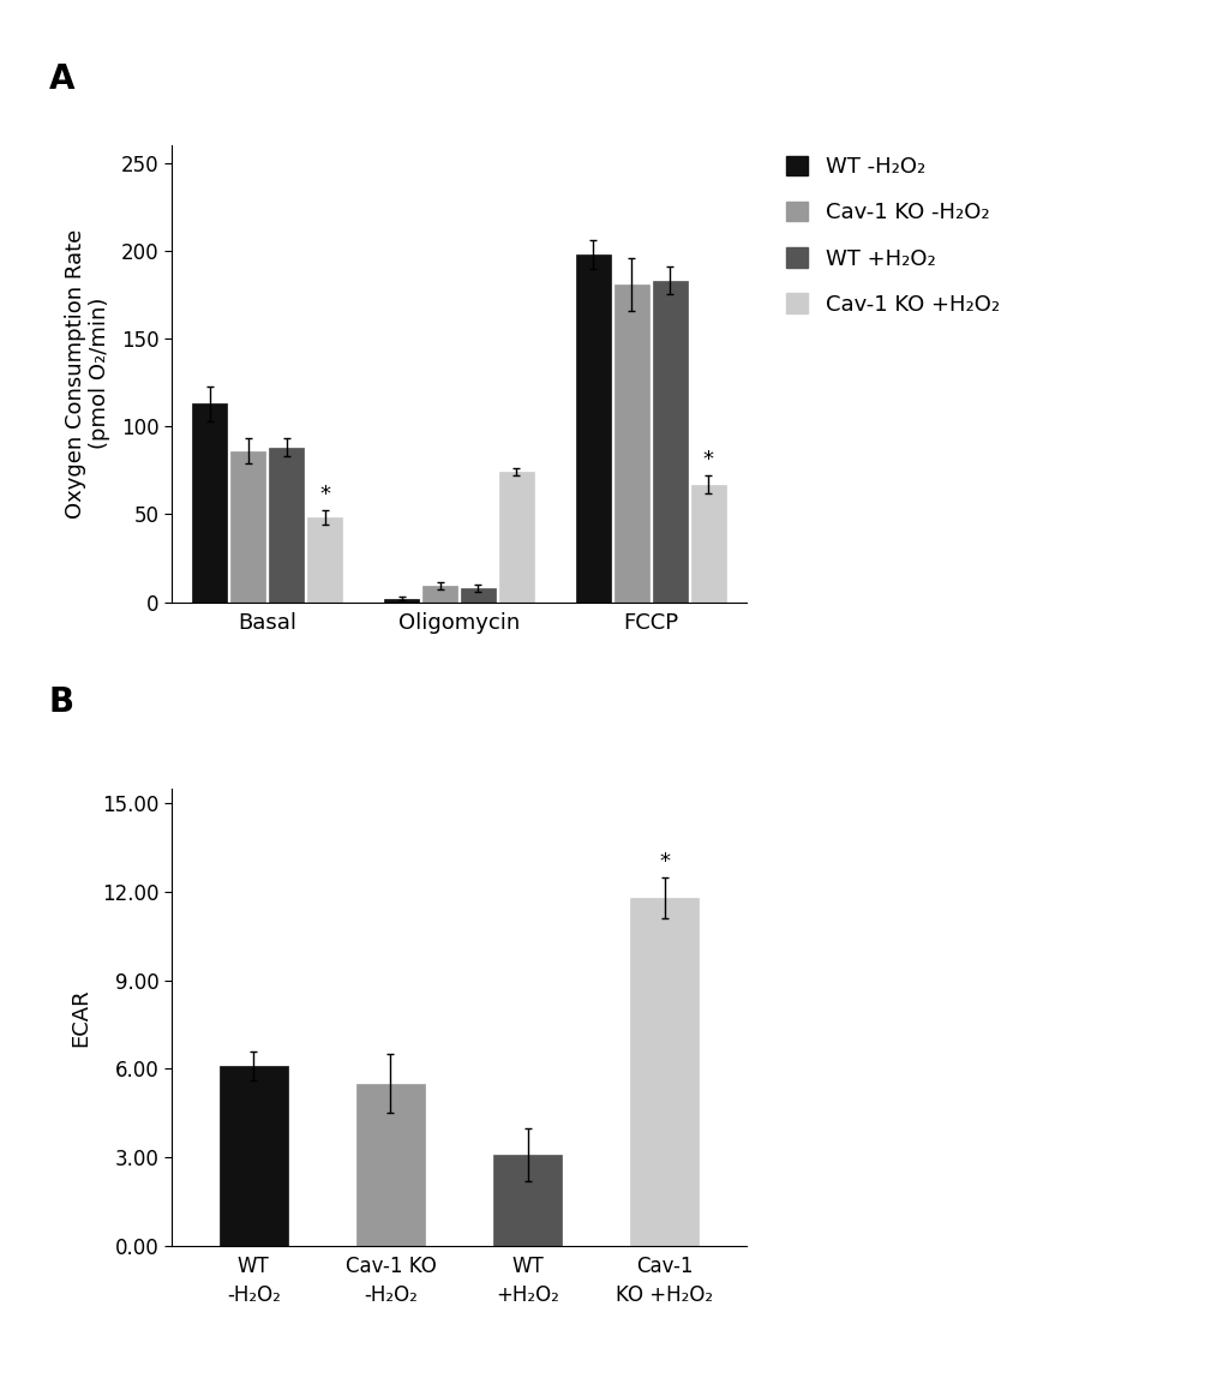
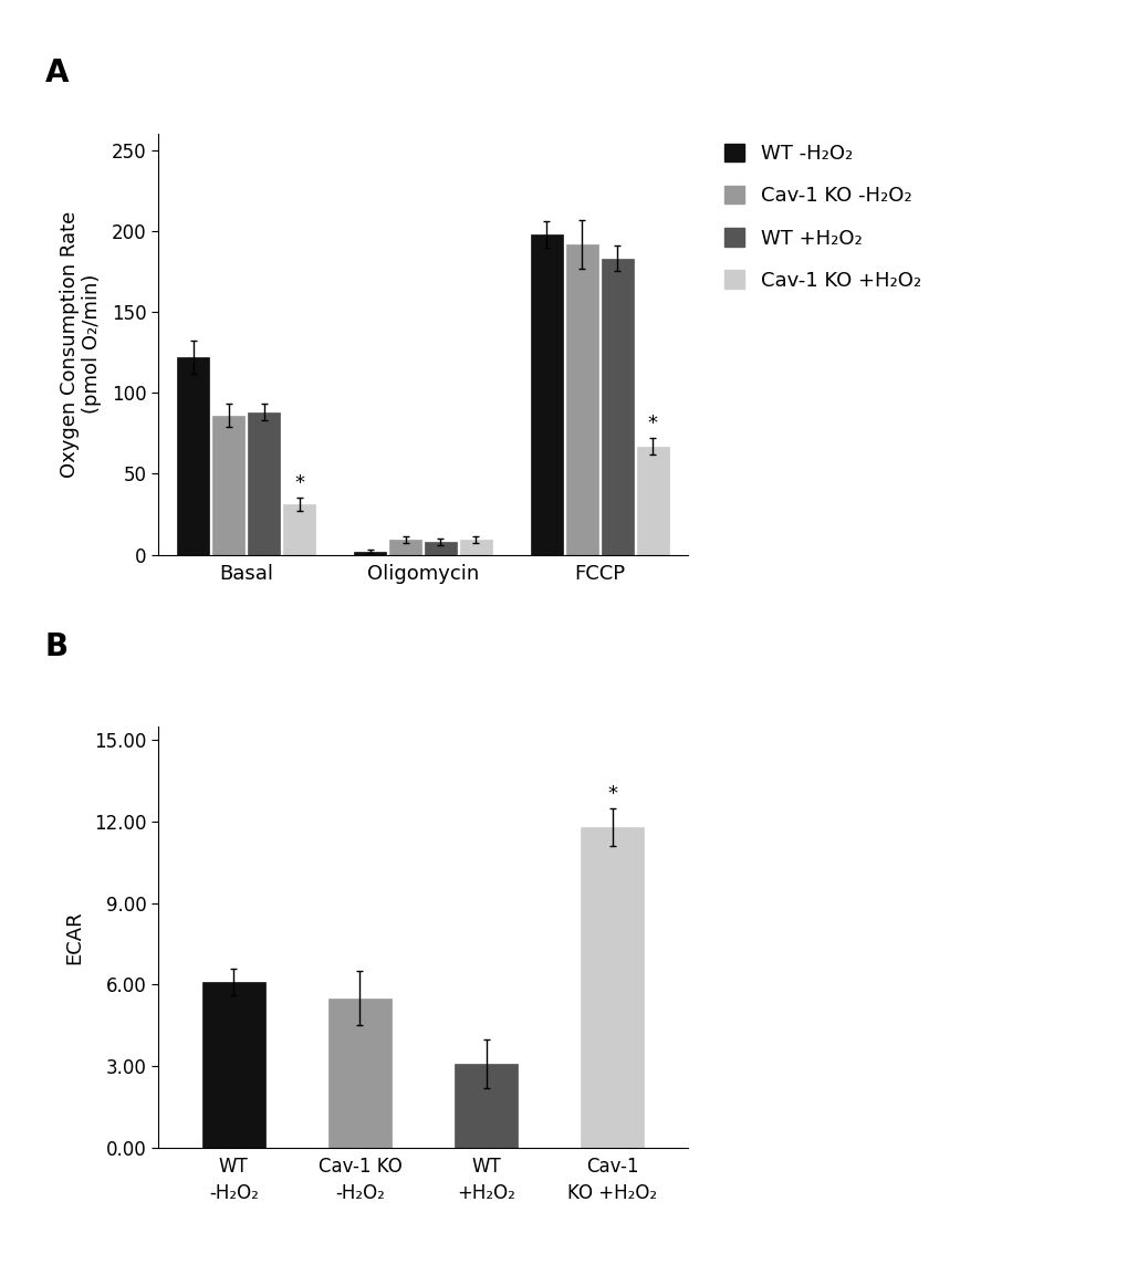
WT -H₂O₂/Basal: 113 -> 122
Cav-1 KO +H₂O₂/Basal: 48 -> 31
Cav-1 KO +H₂O₂/Oligomycin: 74 -> 9
Cav-1 KO -H₂O₂/FCCP: 181 -> 192
